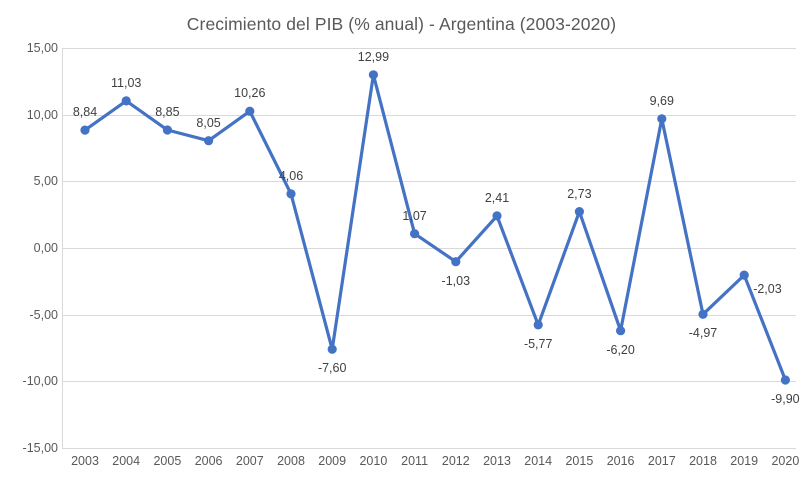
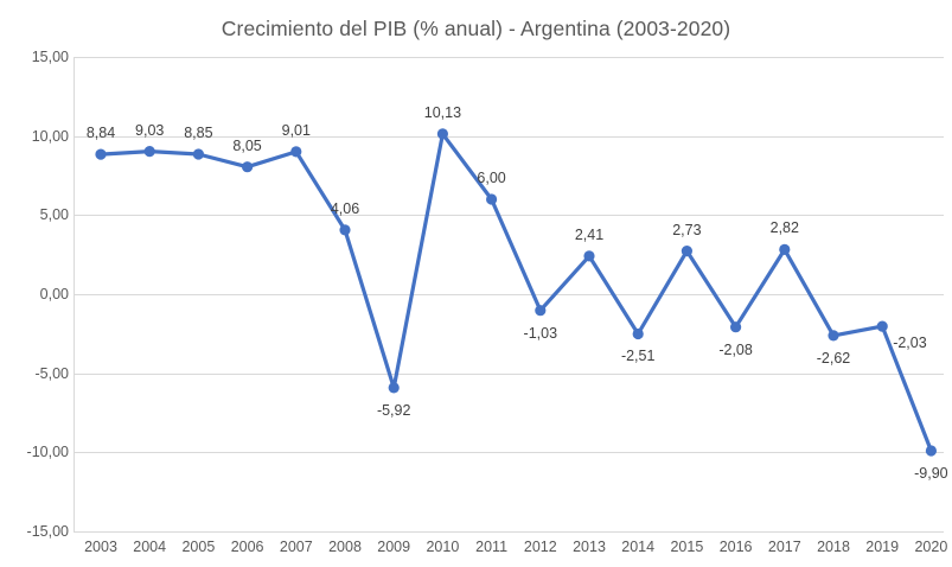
2004: 11,03 -> 9,03
2007: 10,26 -> 9,01
2009: -7,60 -> -5,92
2010: 12,99 -> 10,13
2011: 1,07 -> 6,00
2014: -5,77 -> -2,51
2016: -6,20 -> -2,08
2017: 9,69 -> 2,82
2018: -4,97 -> -2,62
